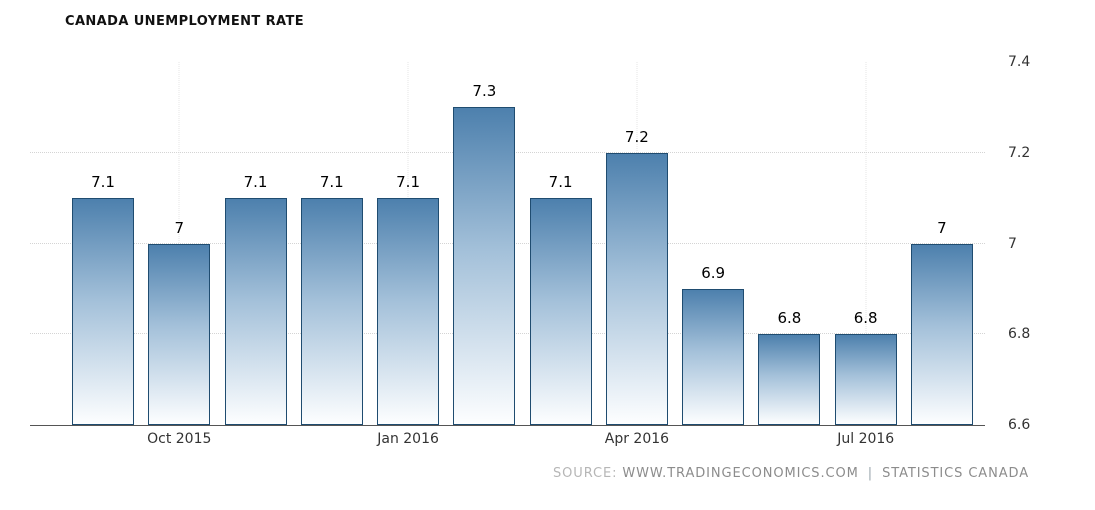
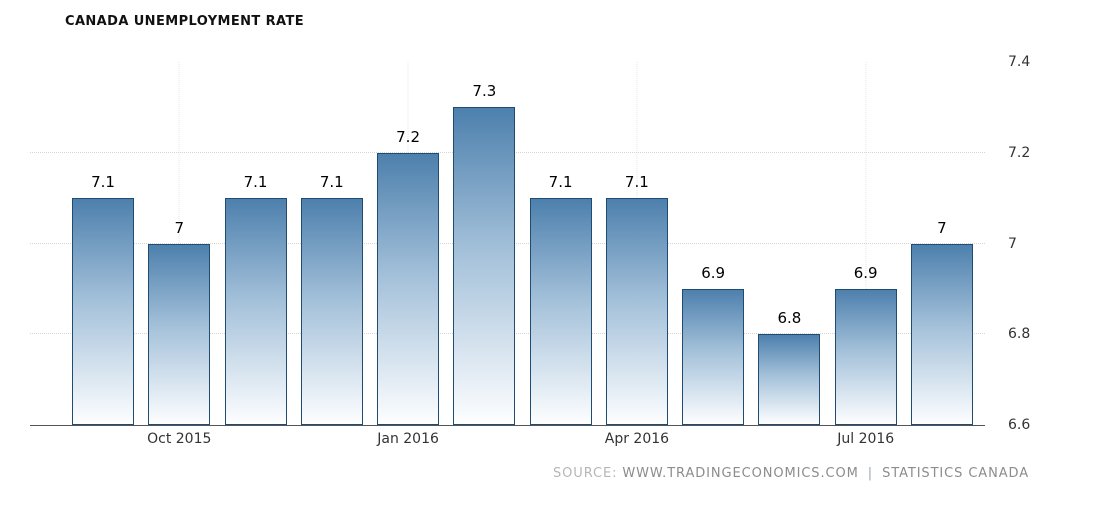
Jan 2016: 7.1 -> 7.2
Apr 2016: 7.2 -> 7.1
Jul 2016: 6.8 -> 6.9
